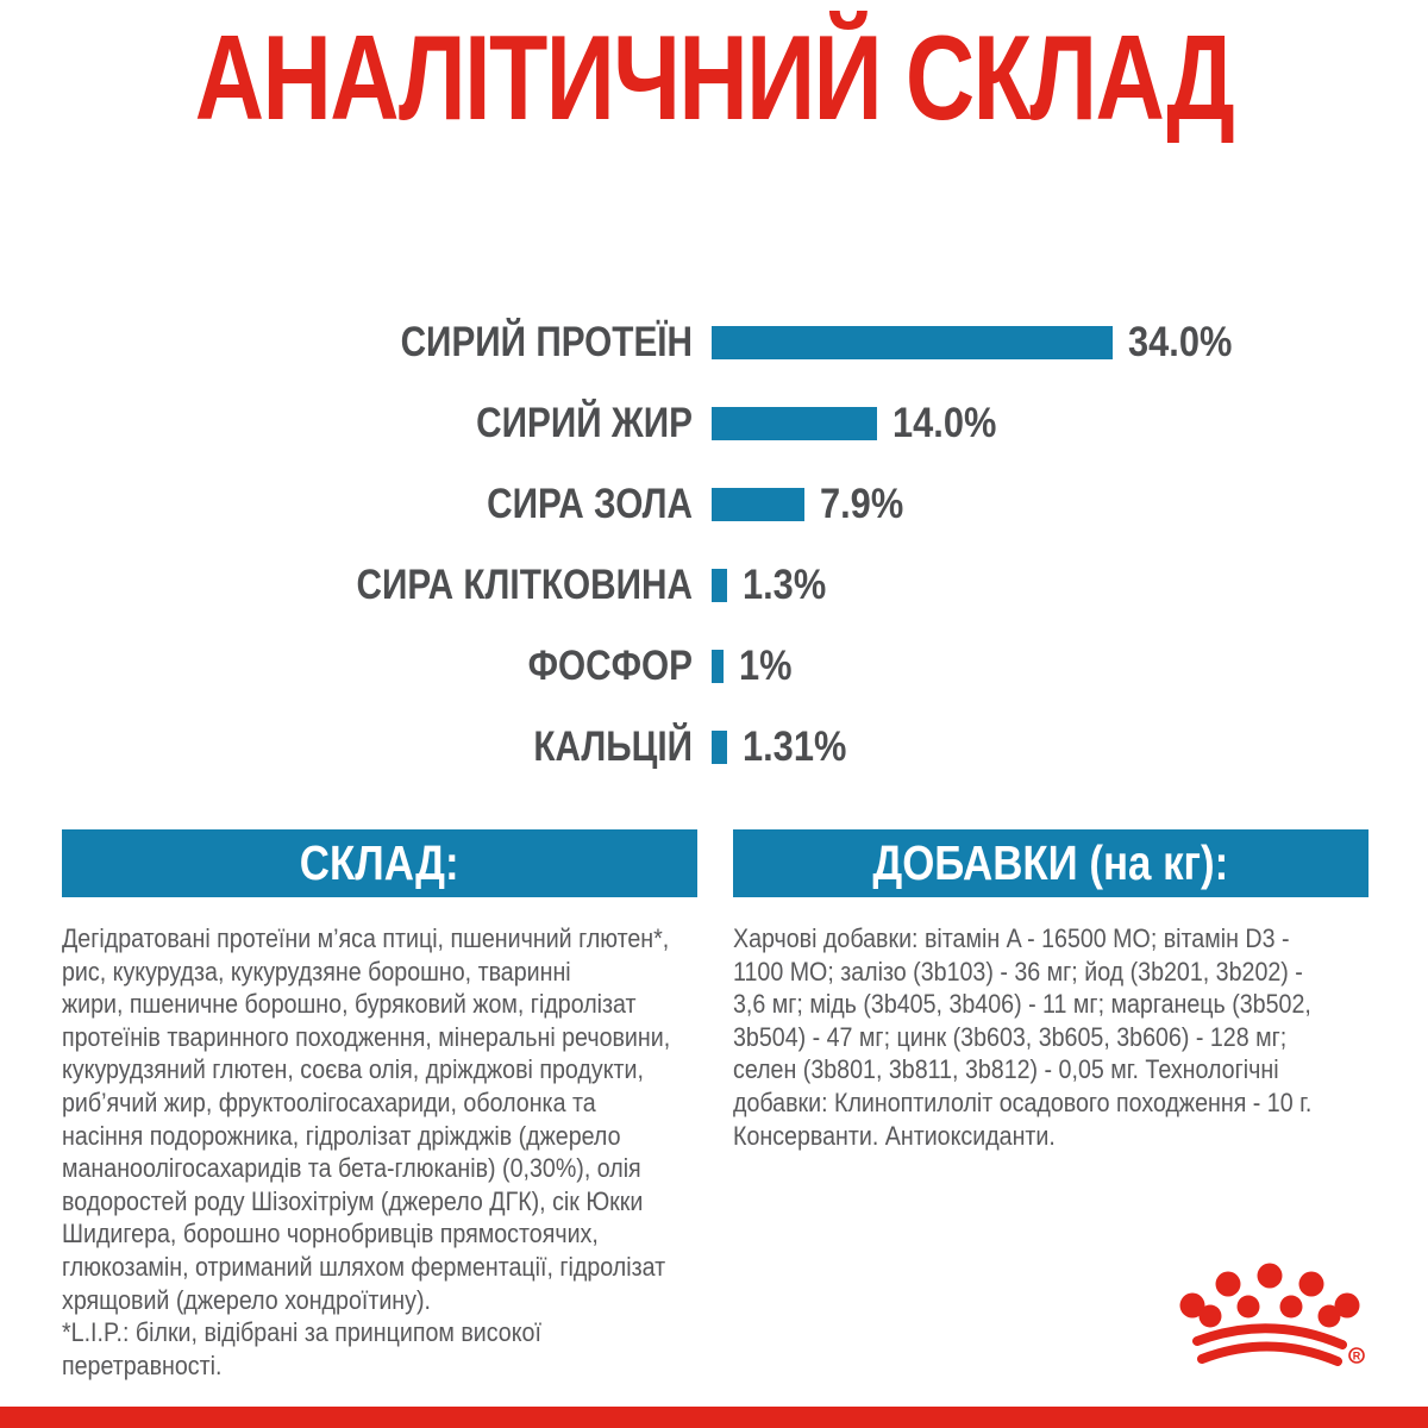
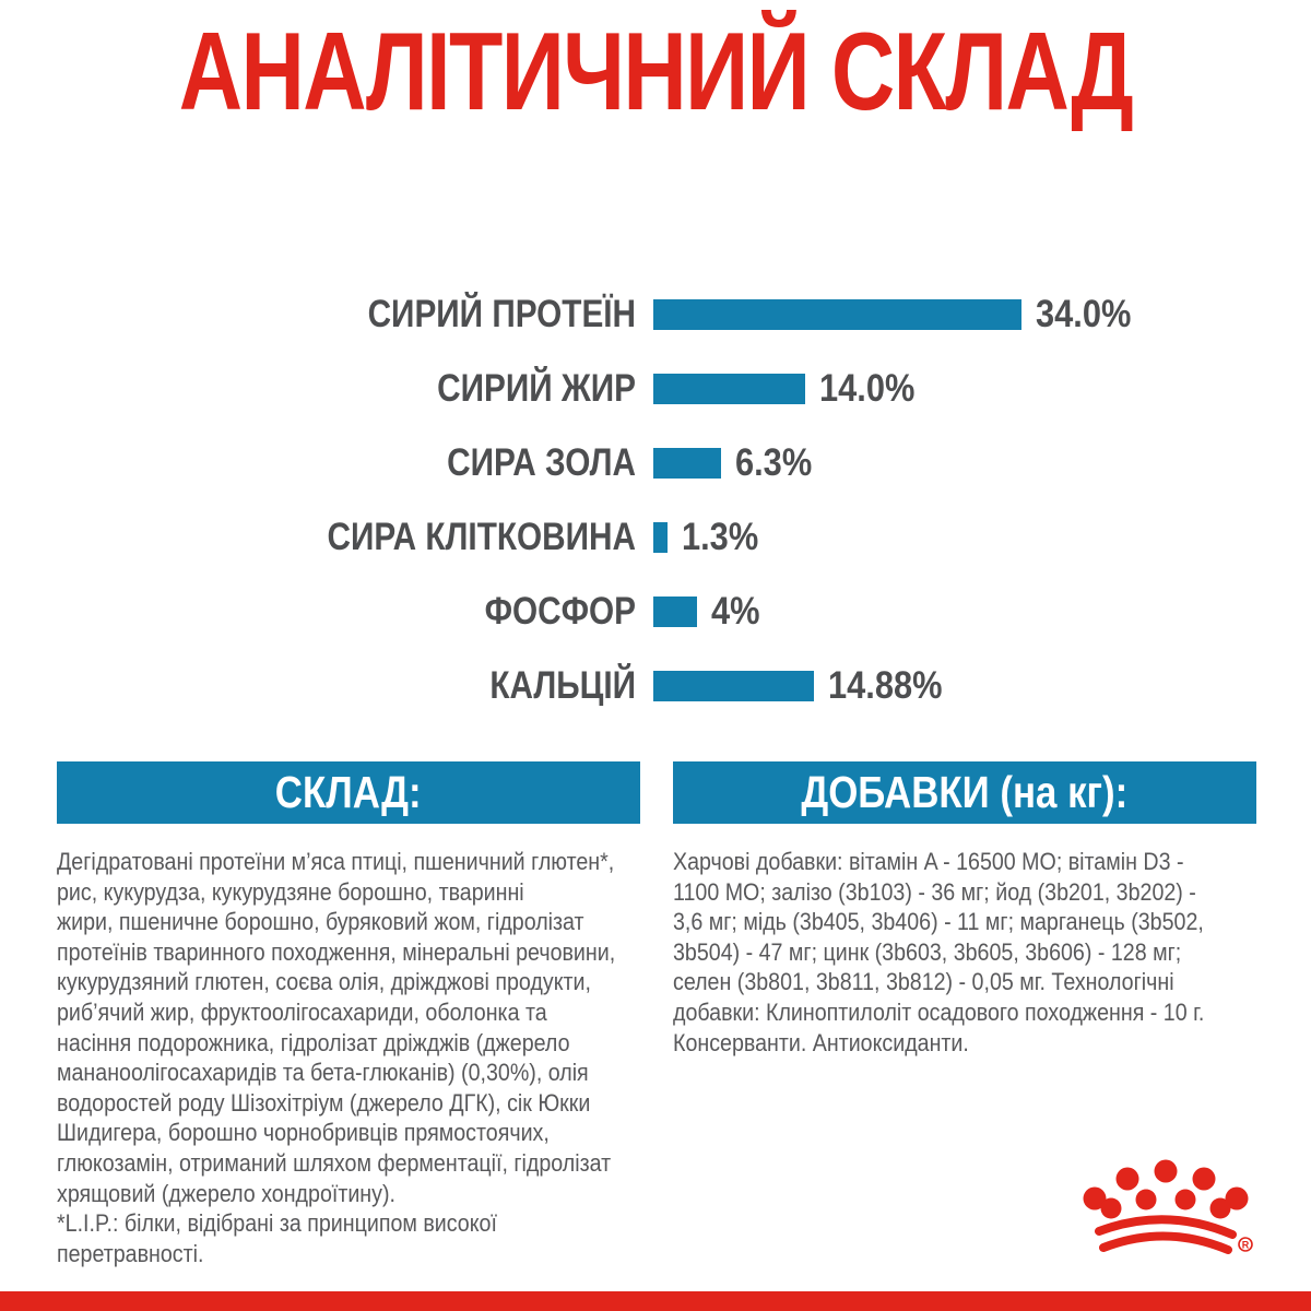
СИРА ЗОЛА: 7.9% -> 6.3%
ФОСФОР: 1% -> 4%
КАЛЬЦІЙ: 1.31% -> 14.88%
